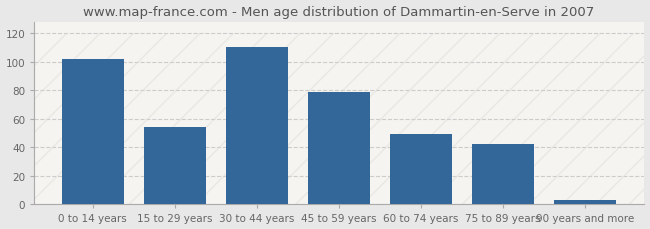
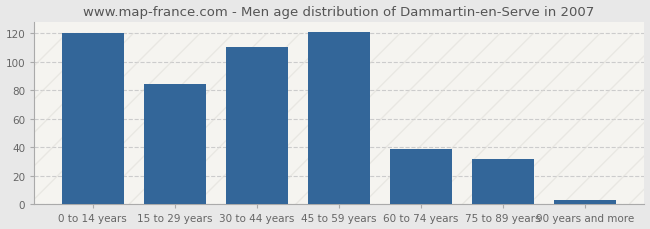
0 to 14 years: 102 -> 120
15 to 29 years: 54 -> 84
45 to 59 years: 79 -> 121
60 to 74 years: 49 -> 39
75 to 89 years: 42 -> 32
